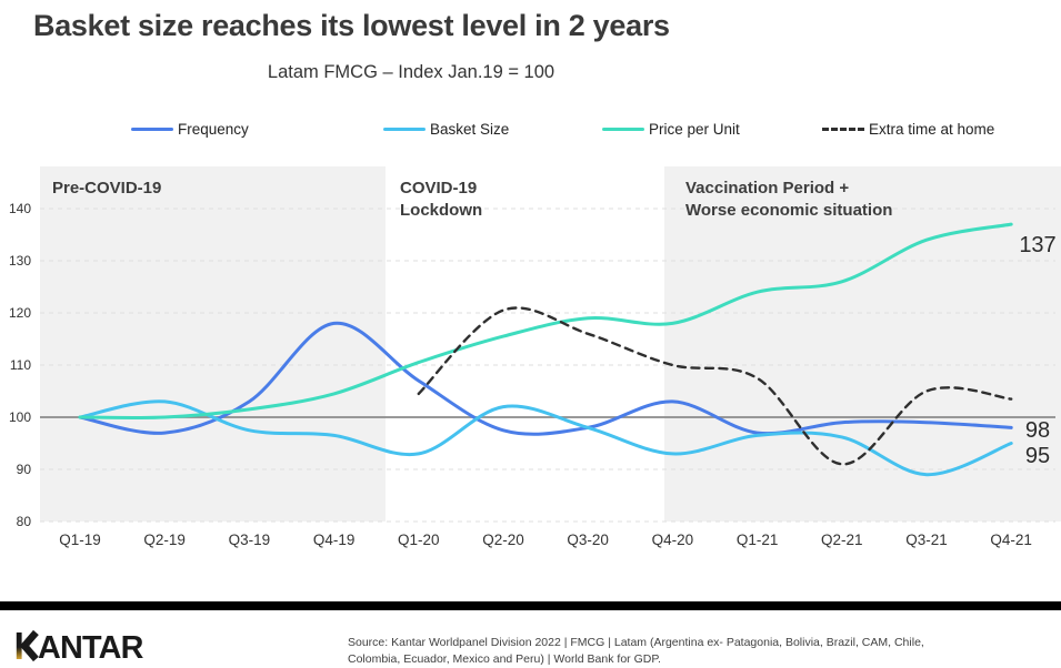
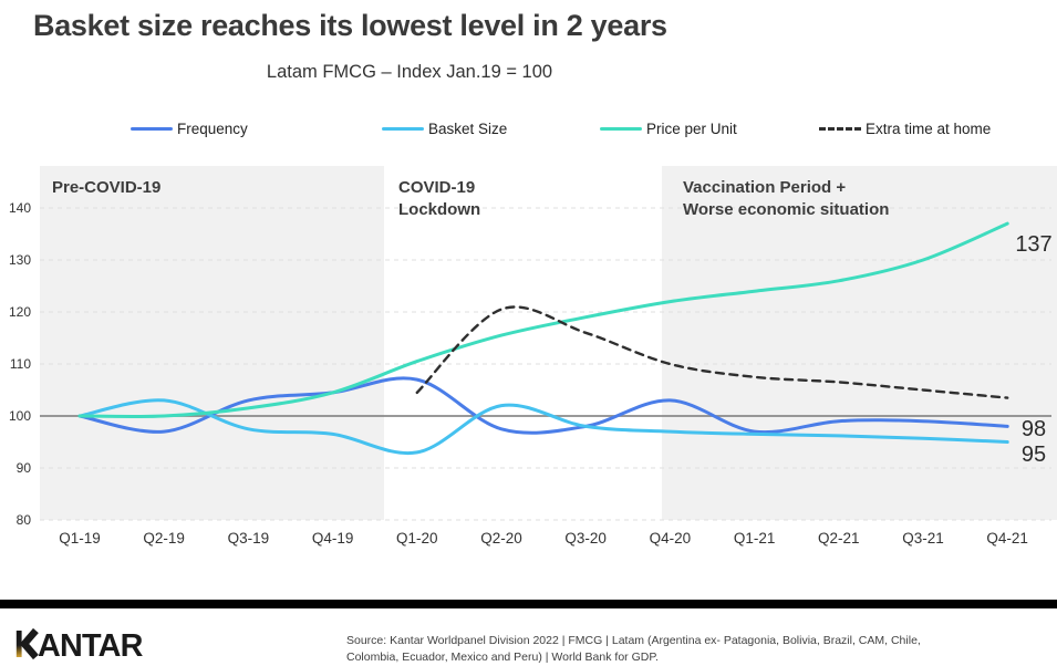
Frequency/Q4-19: 118 -> 104
Basket Size/Q4-20: 93 -> 97
Price per Unit/Q4-20: 118 -> 122
Extra time at home/Q2-21: 91 -> 106
Basket Size/Q3-21: 89 -> 96
Price per Unit/Q3-21: 134 -> 130
